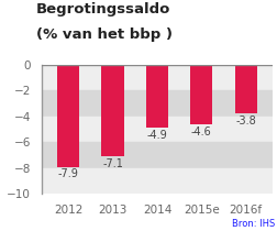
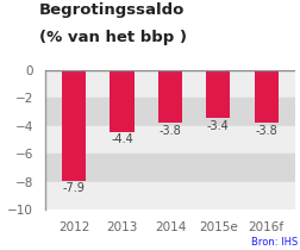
2013: -7.1 -> -4.4
2014: -4.9 -> -3.8
2015e: -4.6 -> -3.4
